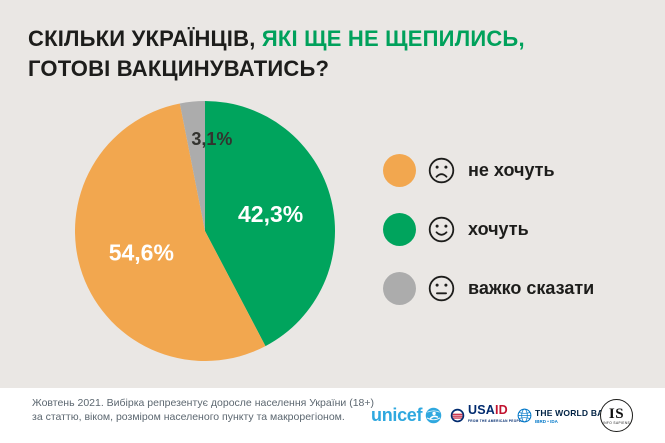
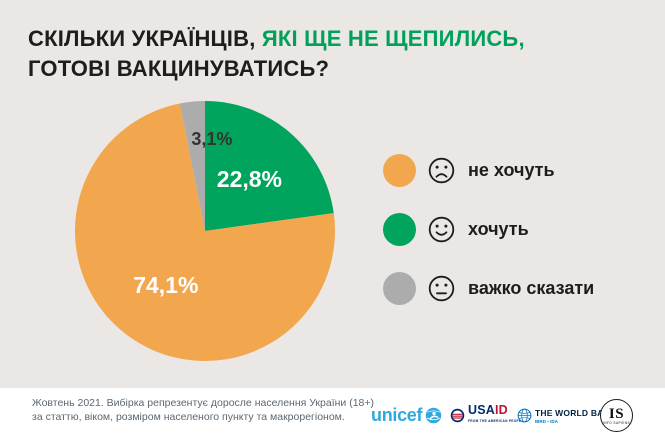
хочуть: 42,3% -> 22,8%
не хочуть: 54,6% -> 74,1%
